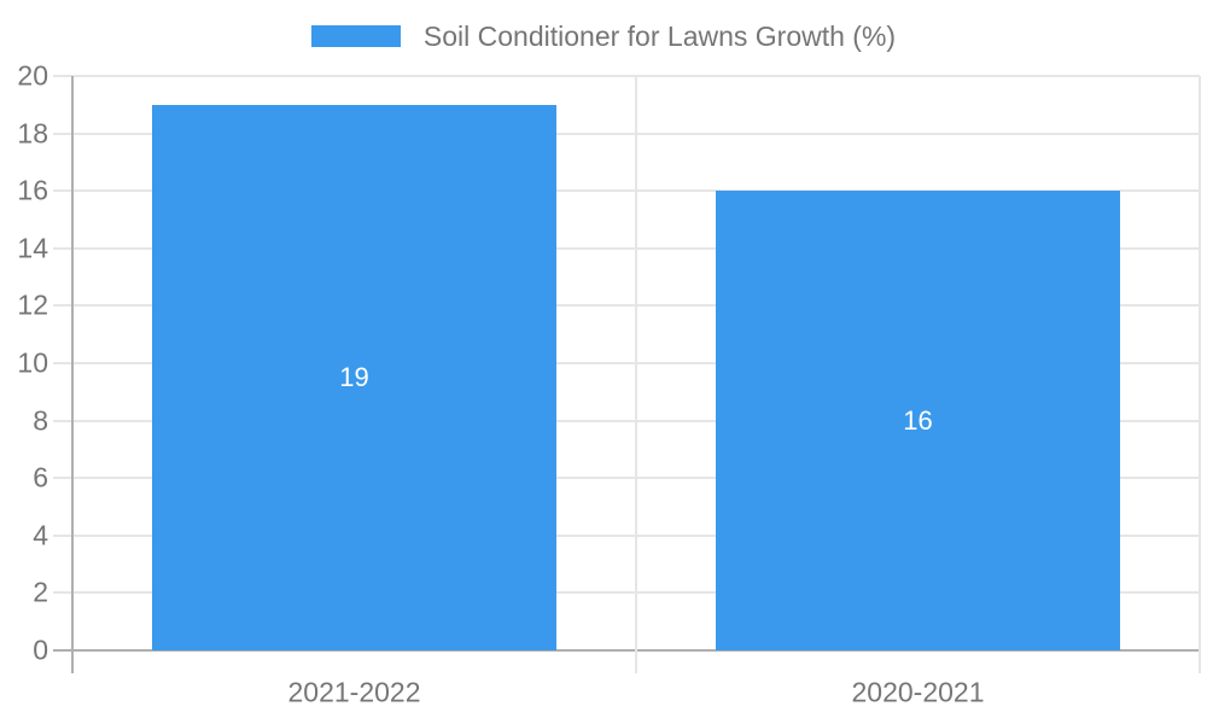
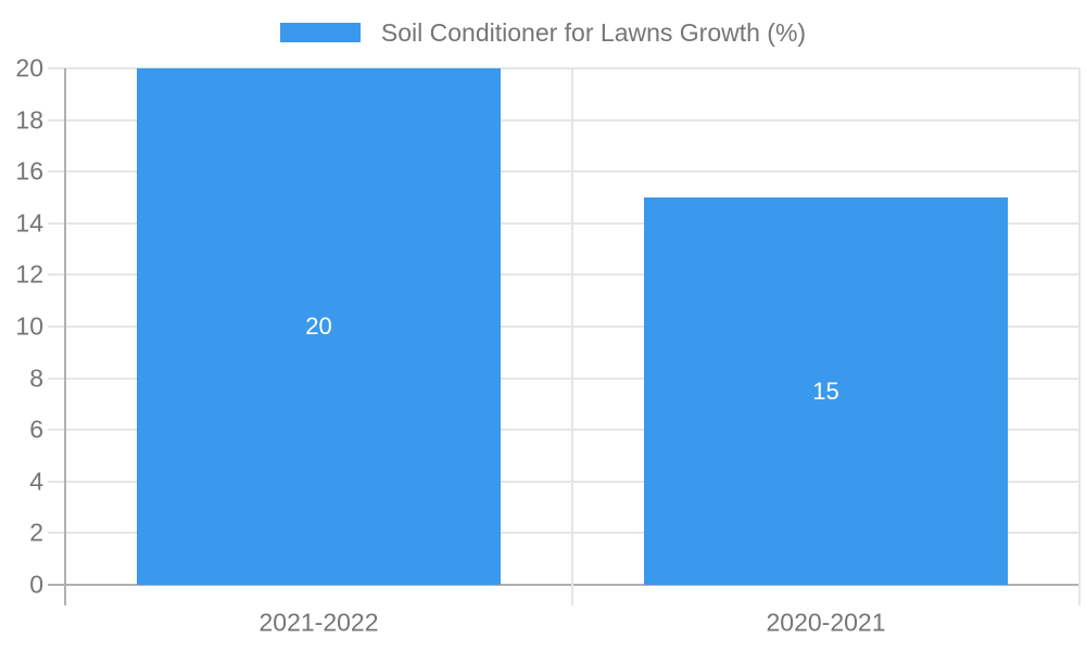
2021-2022: 19 -> 20
2020-2021: 16 -> 15
